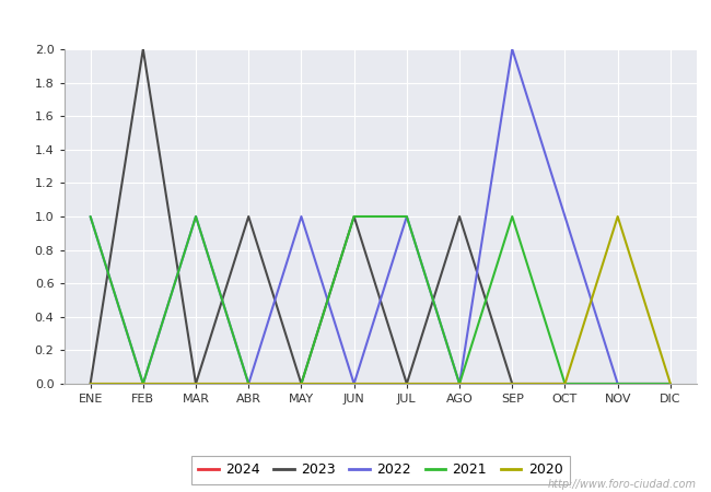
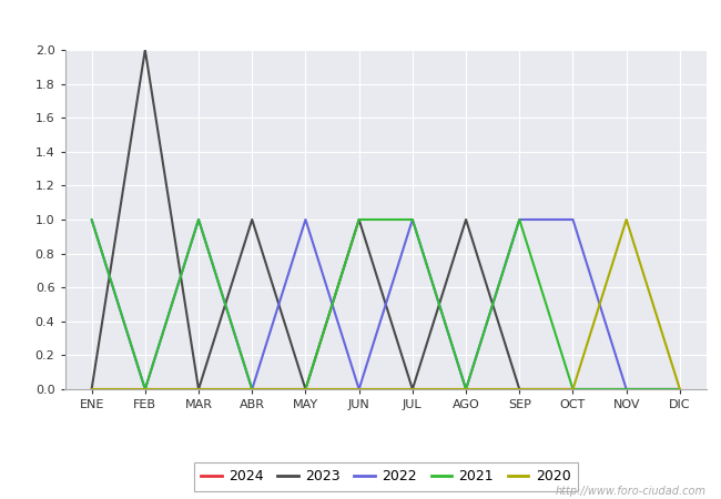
2022/SEP: 2 -> 1
